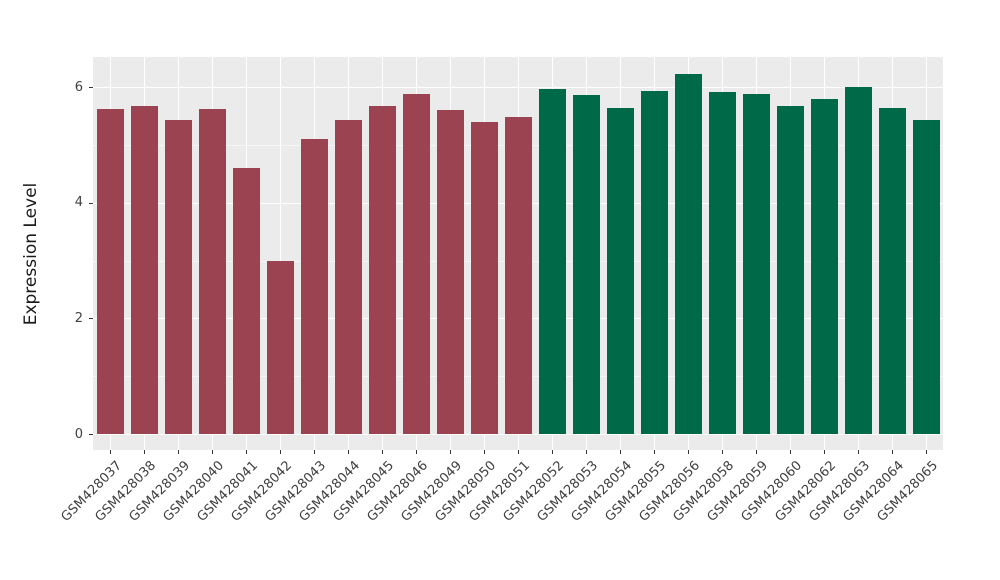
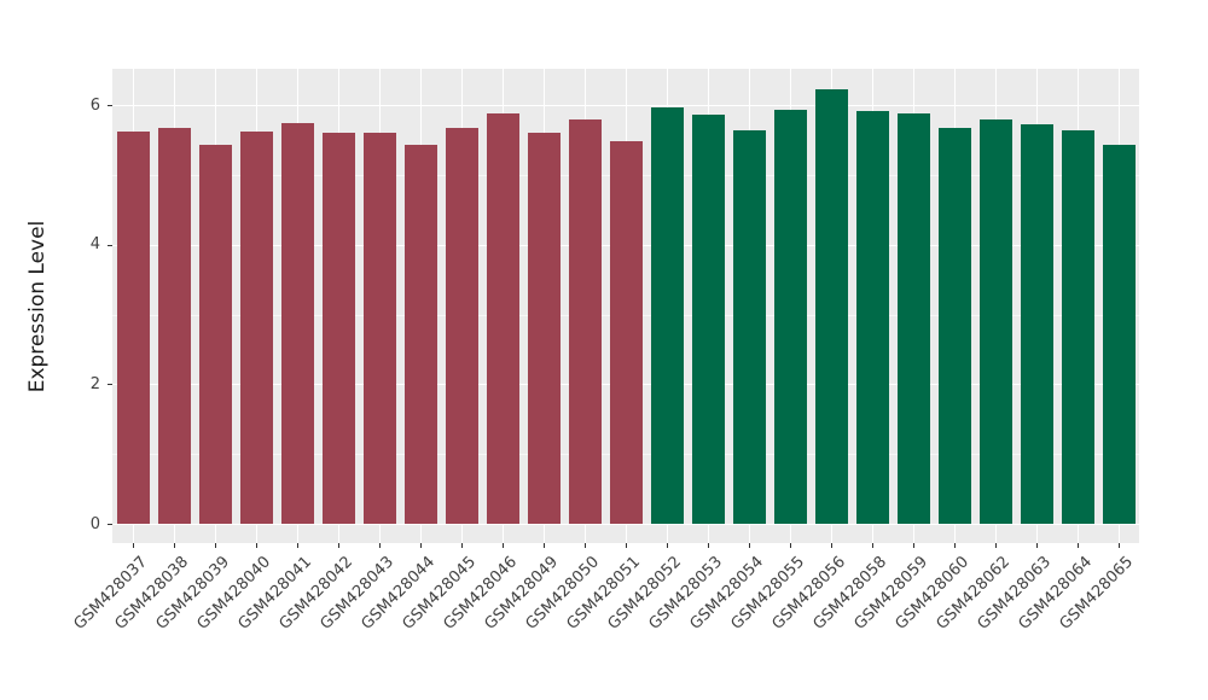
GSM428041: 4.6 -> 5.7
GSM428042: 3.0 -> 5.6
GSM428043: 5.1 -> 5.6
GSM428050: 5.4 -> 5.8
GSM428063: 6.0 -> 5.7
